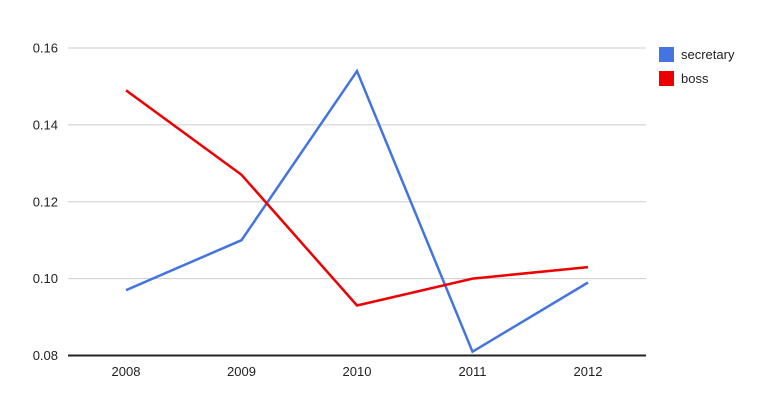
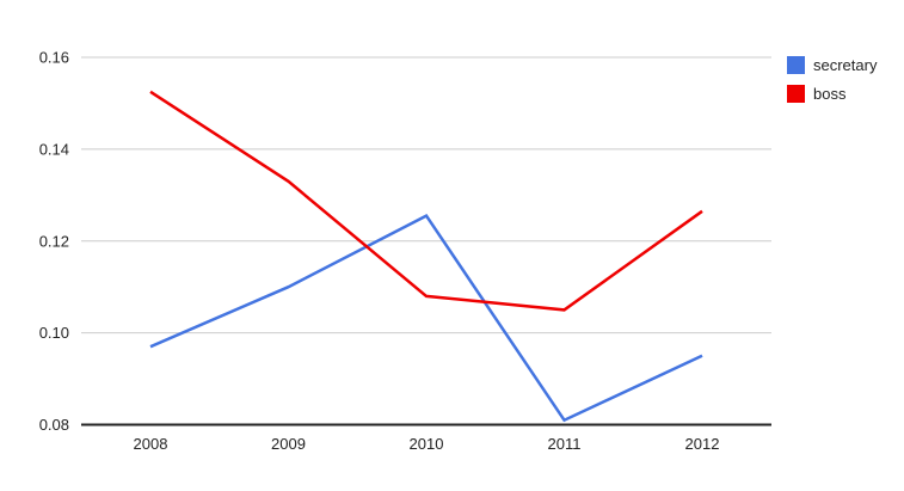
boss/2008: 0.149 -> 0.152
boss/2009: 0.127 -> 0.133
secretary/2010: 0.154 -> 0.126
boss/2010: 0.093 -> 0.108
boss/2011: 0.100 -> 0.105
secretary/2012: 0.099 -> 0.095
boss/2012: 0.103 -> 0.127
